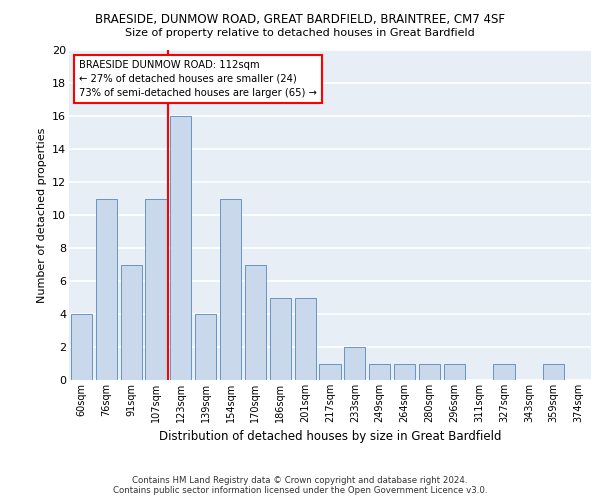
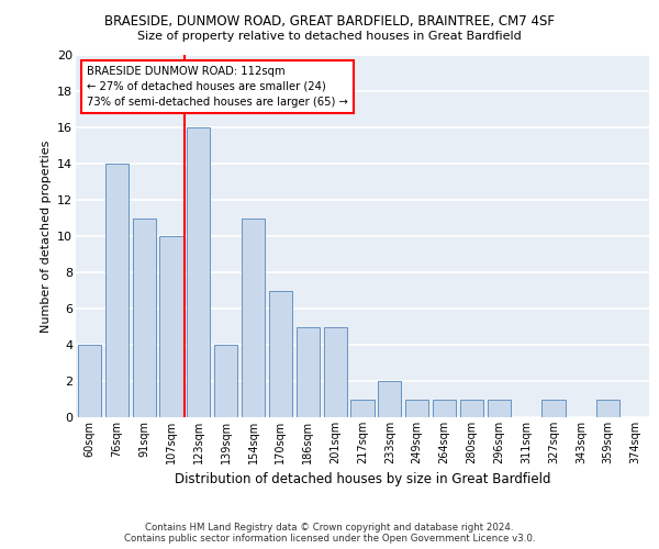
76sqm: 11 -> 14
91sqm: 7 -> 11
107sqm: 11 -> 10
